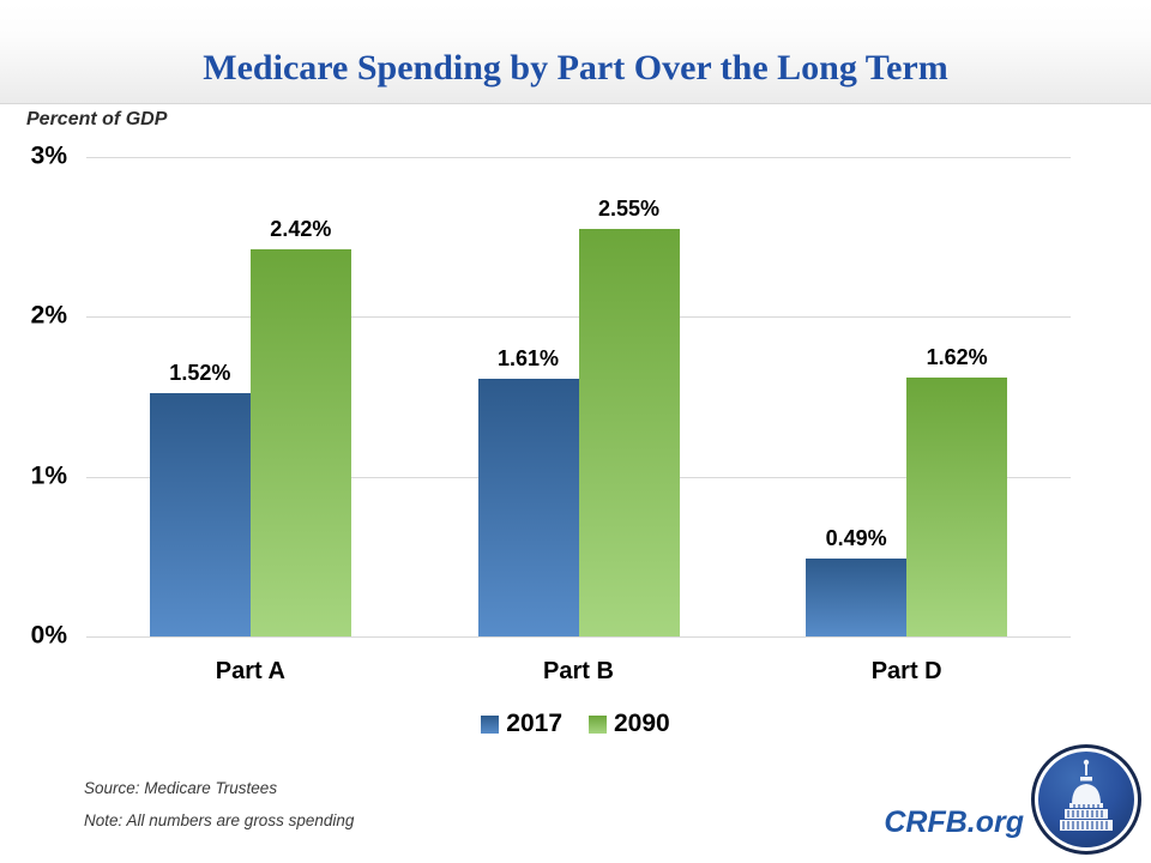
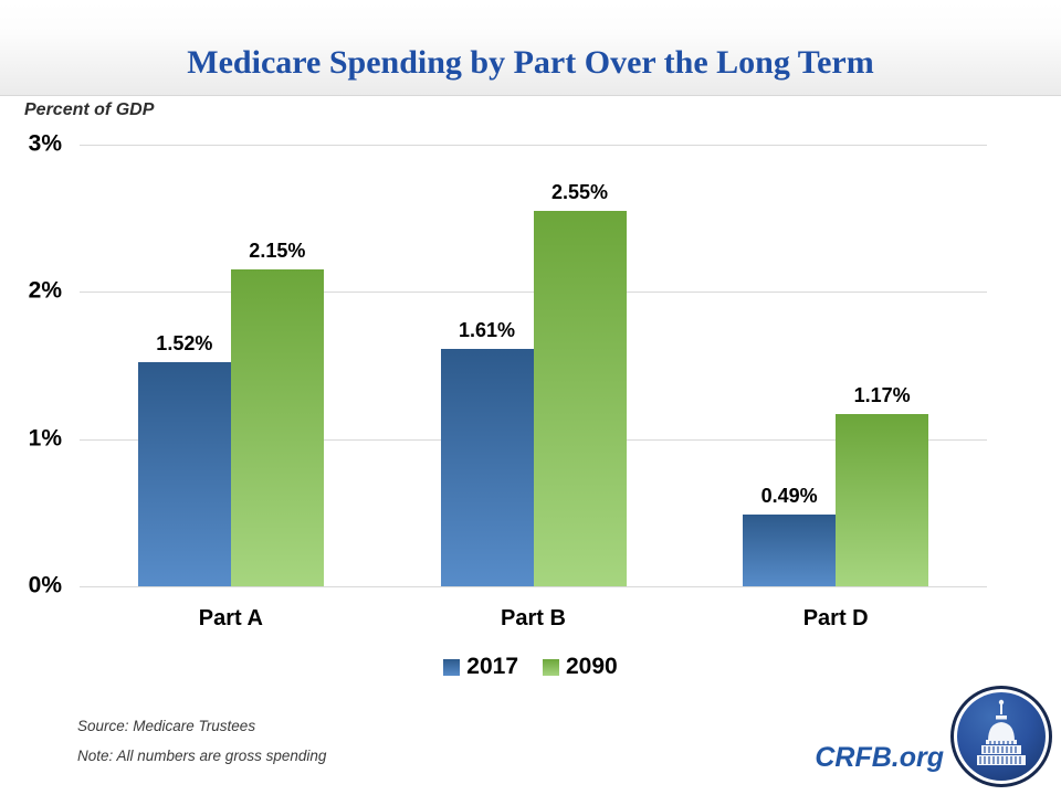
2090/Part A: 2.42% -> 2.15%
2090/Part D: 1.62% -> 1.17%
